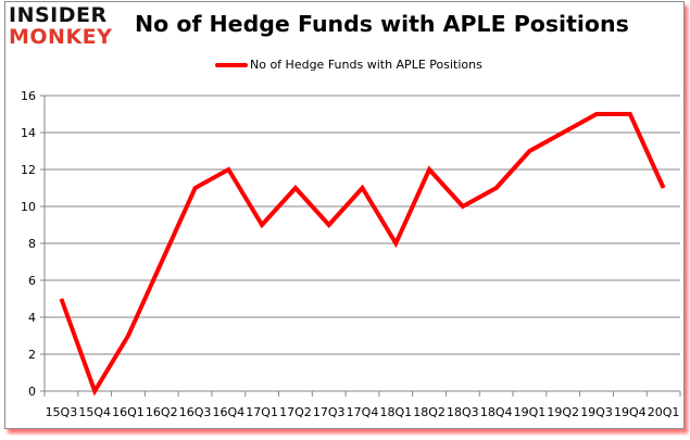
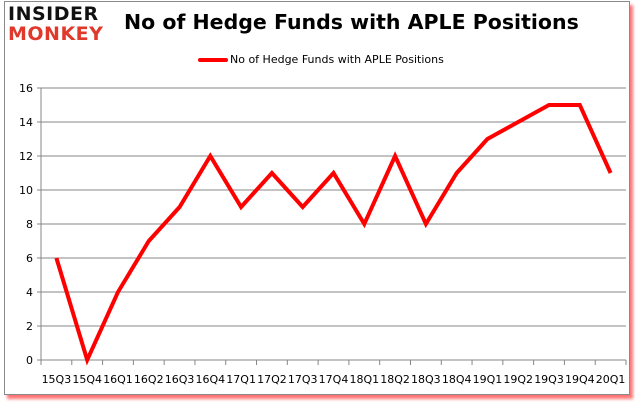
15Q3: 5 -> 6
16Q1: 3 -> 4
16Q3: 11 -> 9
18Q3: 10 -> 8
